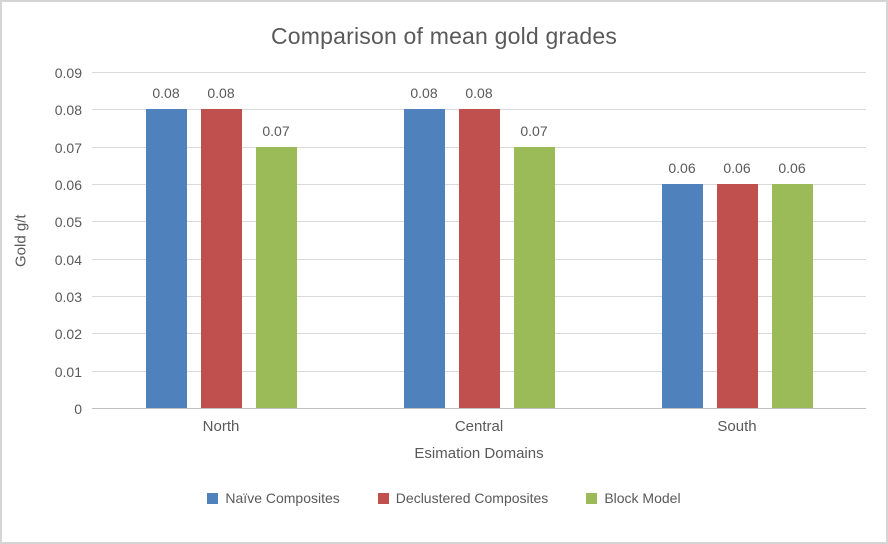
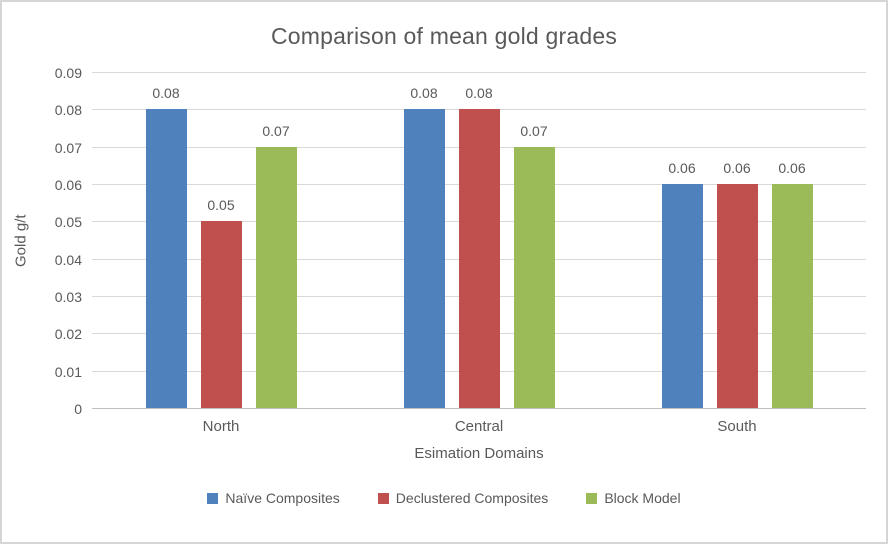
Declustered Composites/North: 0.08 -> 0.05
